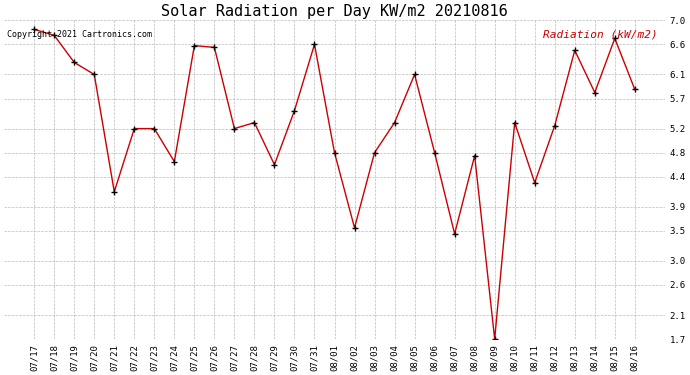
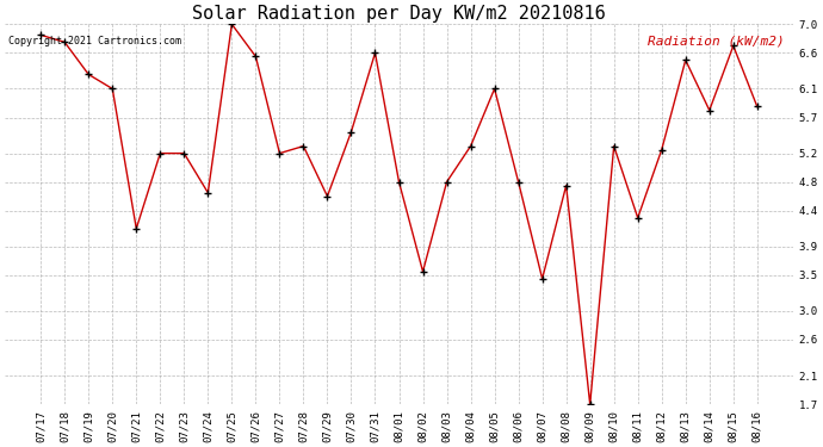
07/25: 6.58 -> 7.00
